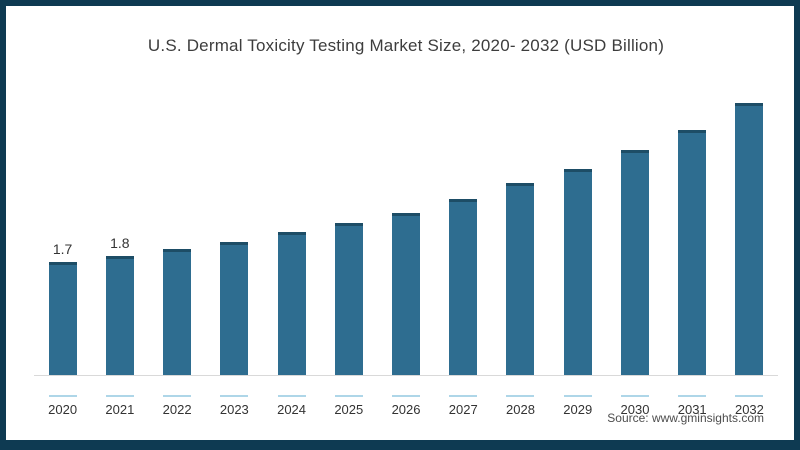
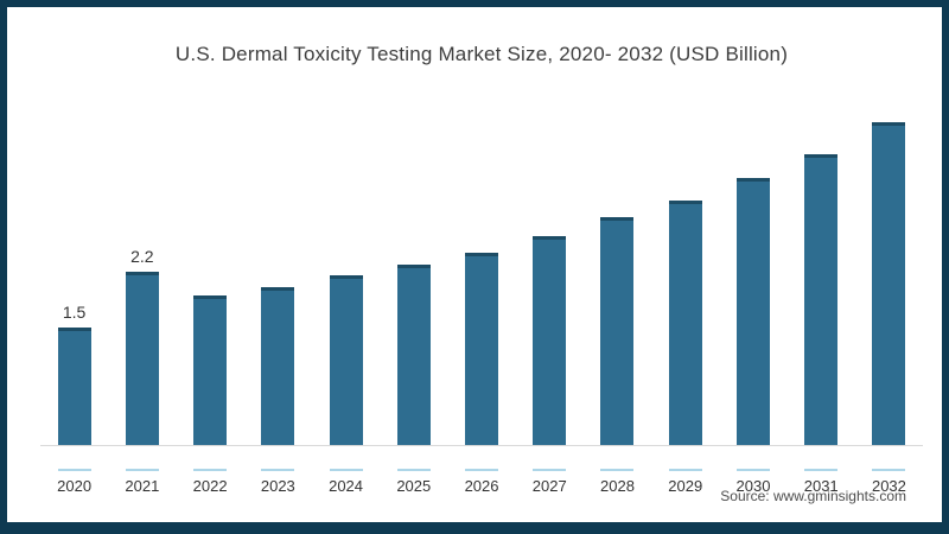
2020: 1.7 -> 1.5
2021: 1.8 -> 2.2
